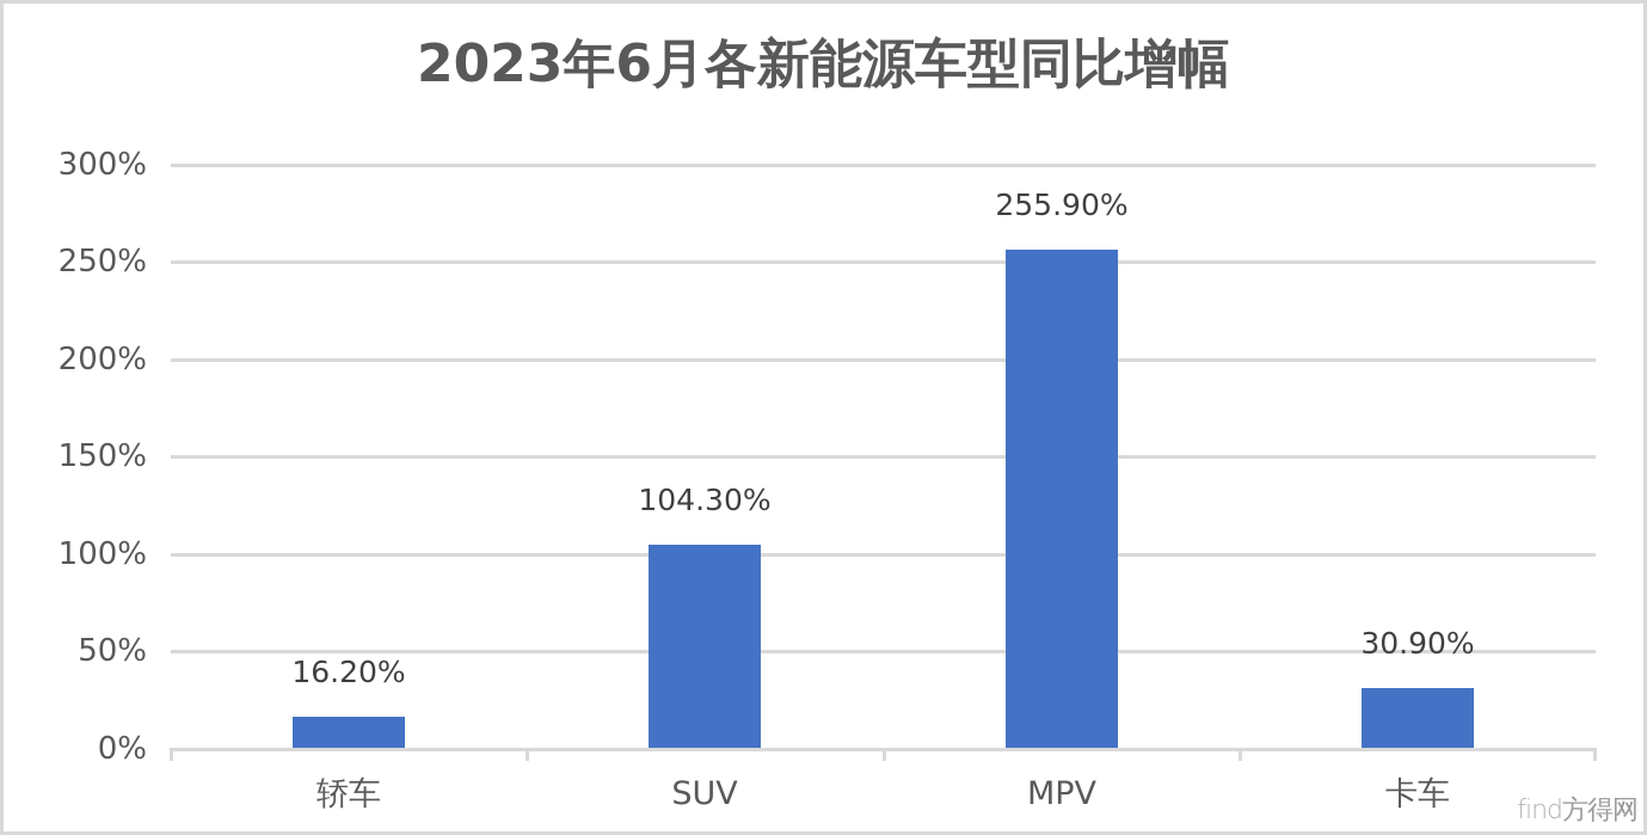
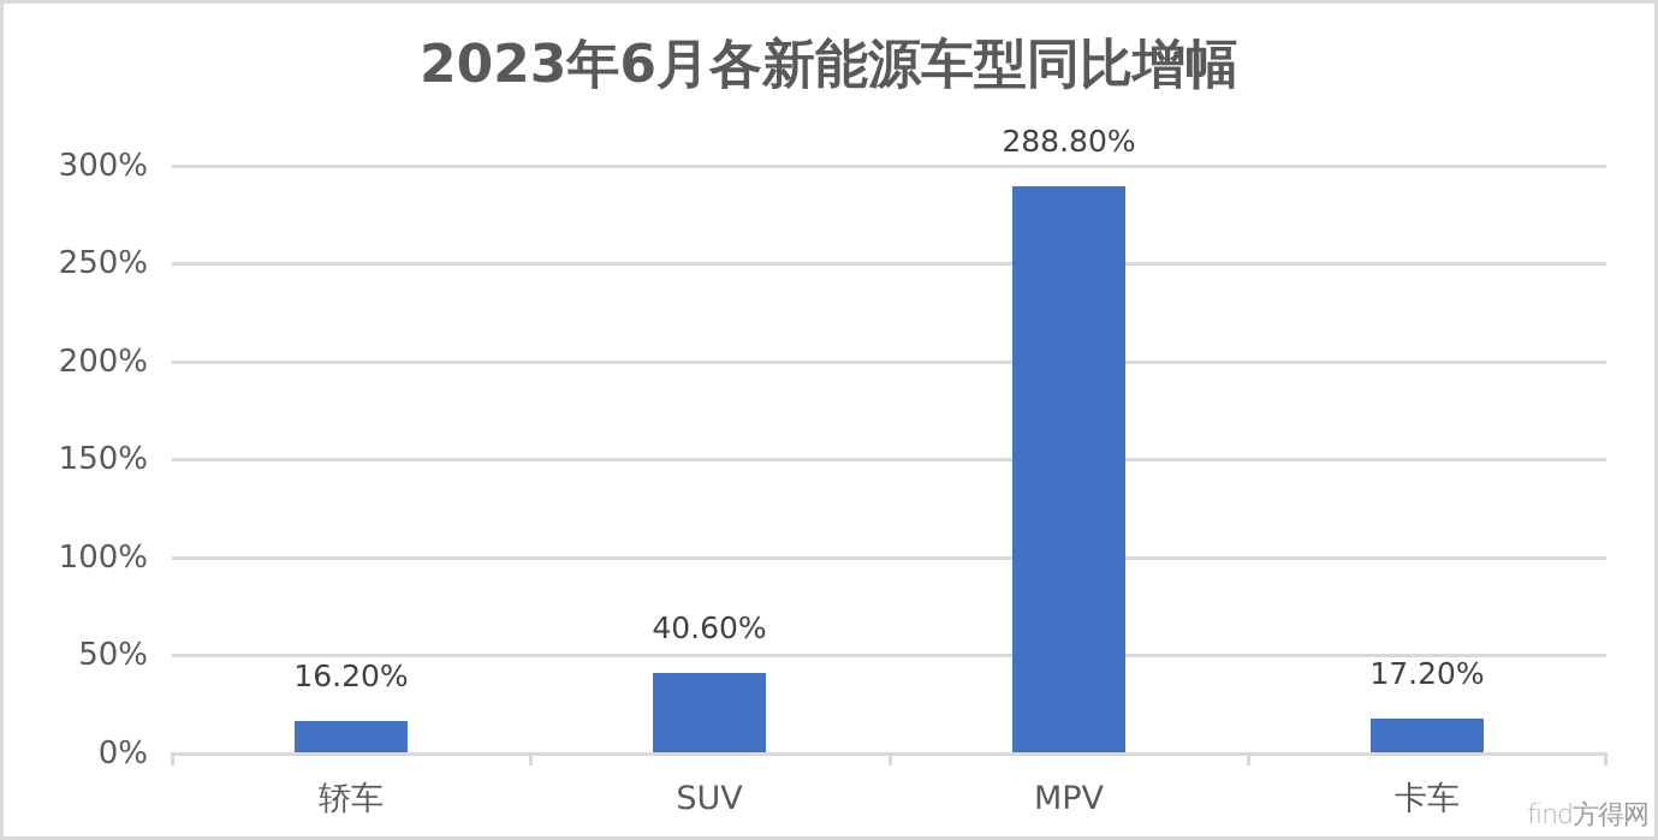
SUV: 104.30% -> 40.60%
MPV: 255.90% -> 288.80%
卡车: 30.90% -> 17.20%
